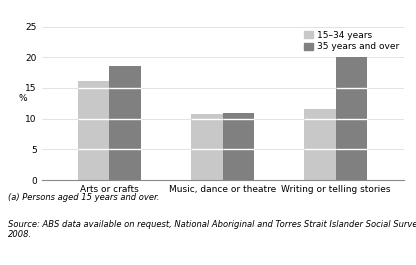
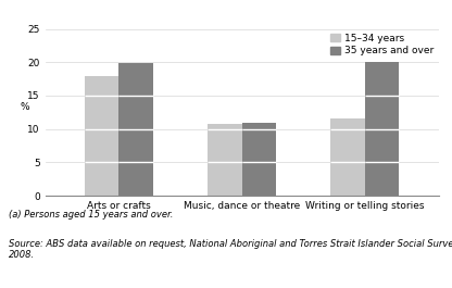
15–34 years/Arts or crafts: 16.2 -> 18.0
35 years and over/Arts or crafts: 18.5 -> 19.8
